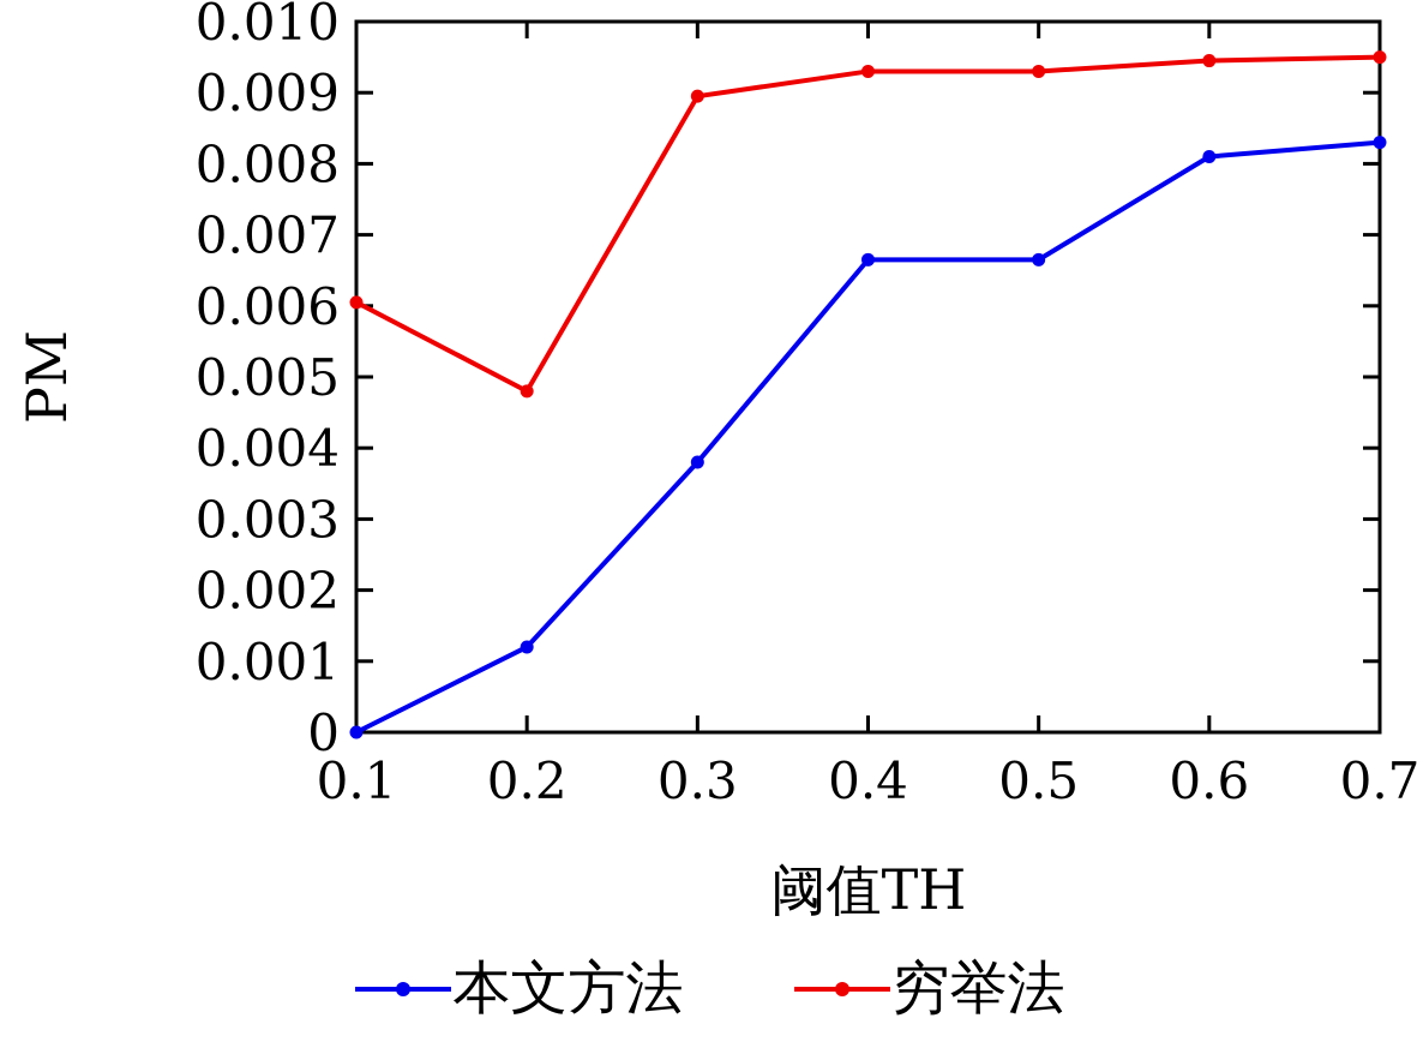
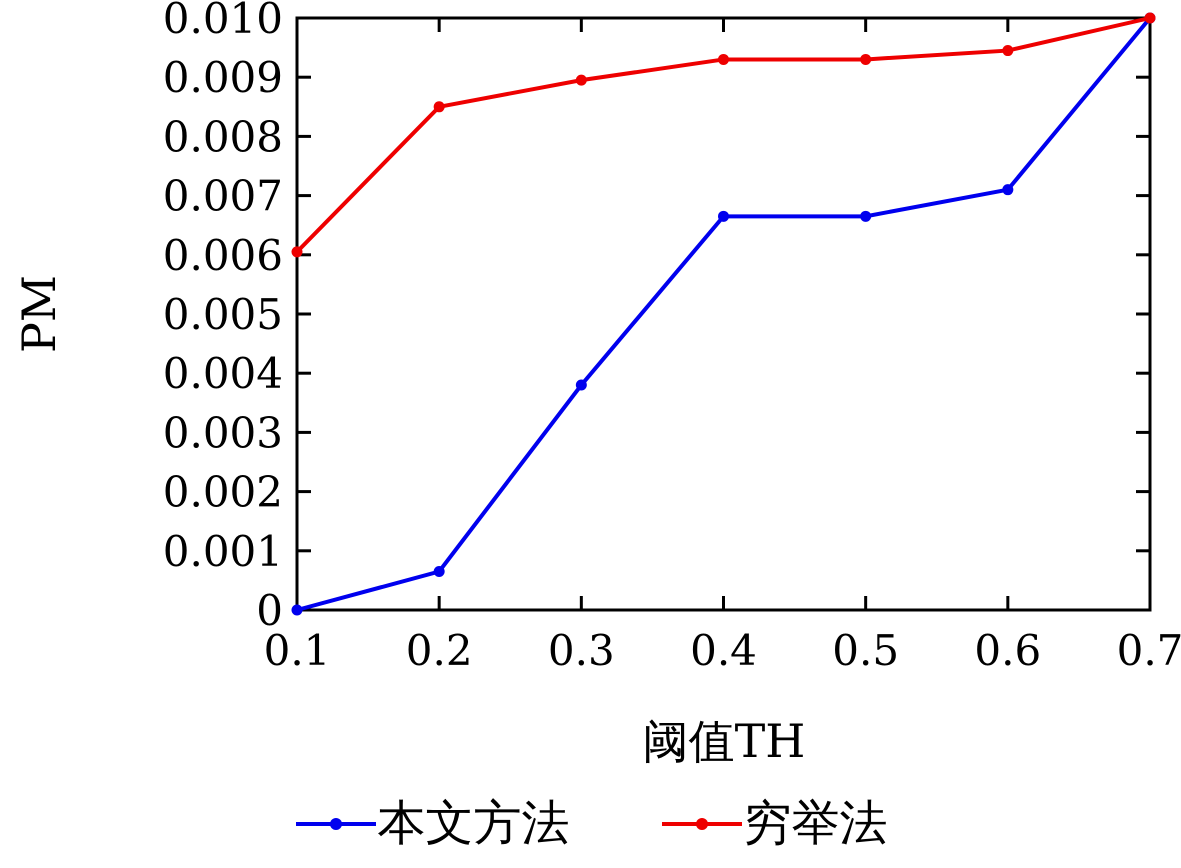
本文方法/0.2: 0.0012 -> 0.0006
穷举法/0.2: 0.0048 -> 0.0085
本文方法/0.6: 0.0081 -> 0.0071
本文方法/0.7: 0.0083 -> 0.0100
穷举法/0.7: 0.0095 -> 0.0100
